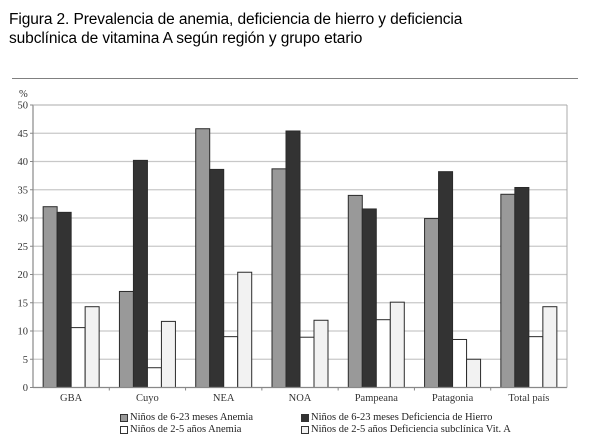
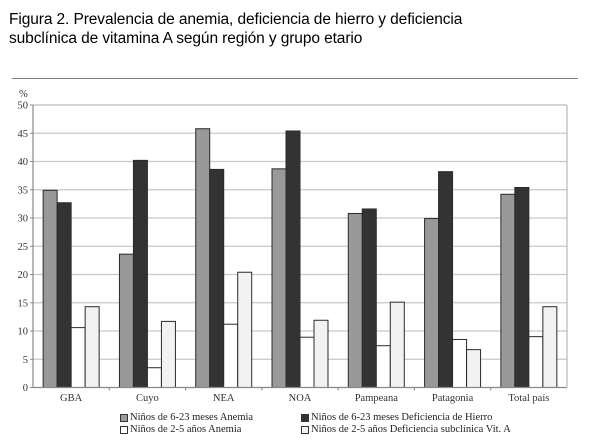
Niños de 6-23 meses Anemia/GBA: 32 -> 35
Niños de 6-23 meses Deficiencia de Hierro/GBA: 31 -> 33
Niños de 6-23 meses Anemia/Cuyo: 17 -> 24
Niños de 2-5 años Anemia/NEA: 9 -> 11
Niños de 6-23 meses Anemia/Pampeana: 34 -> 31
Niños de 2-5 años Anemia/Pampeana: 12 -> 7
Niños de 2-5 años Deficiencia subclínica Vit. A/Patagonia: 5 -> 7
